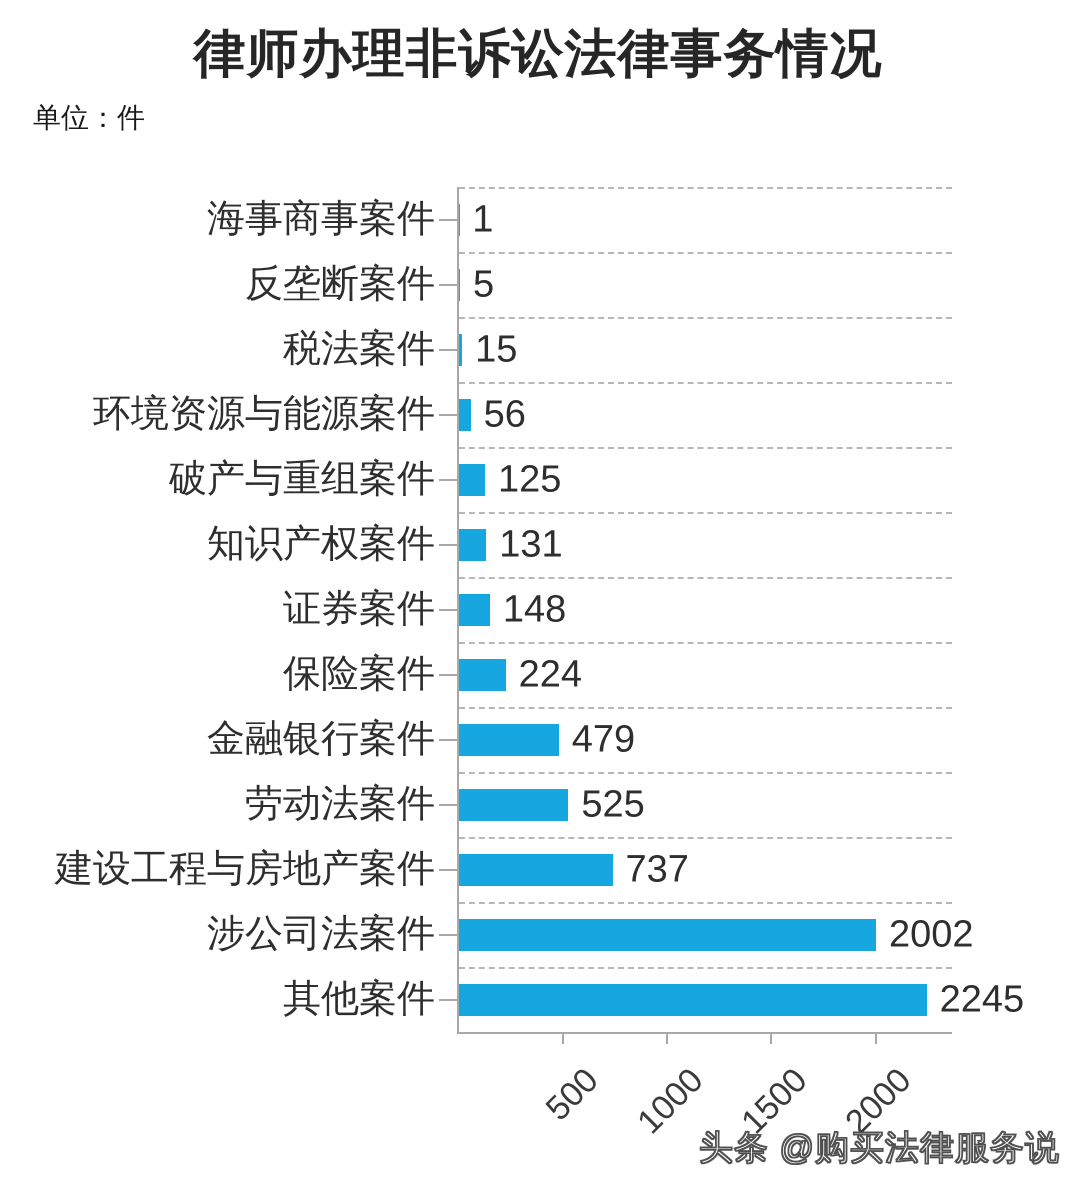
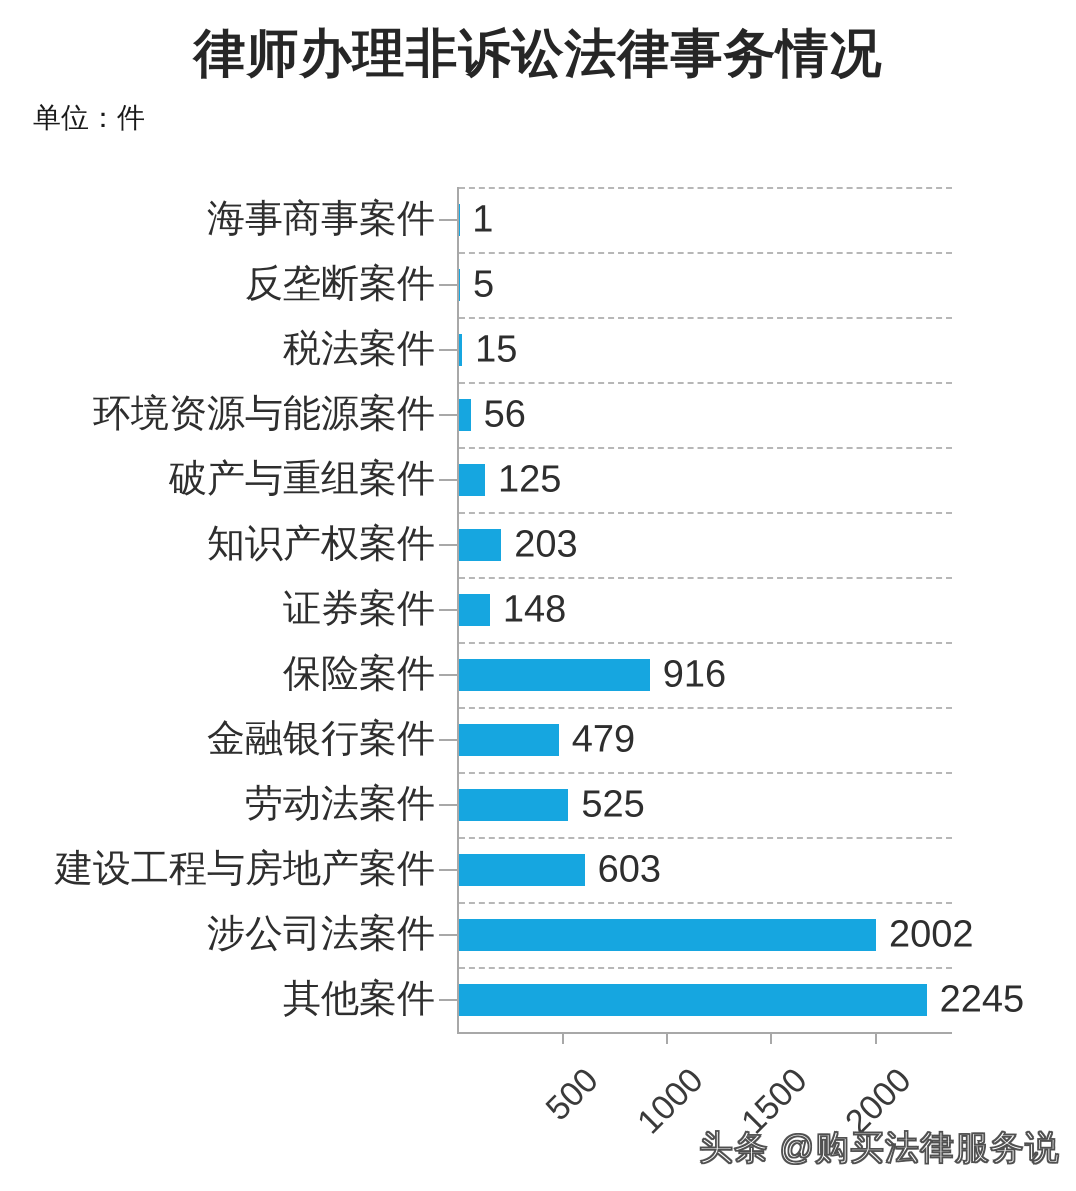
知识产权案件: 131 -> 203
保险案件: 224 -> 916
建设工程与房地产案件: 737 -> 603
